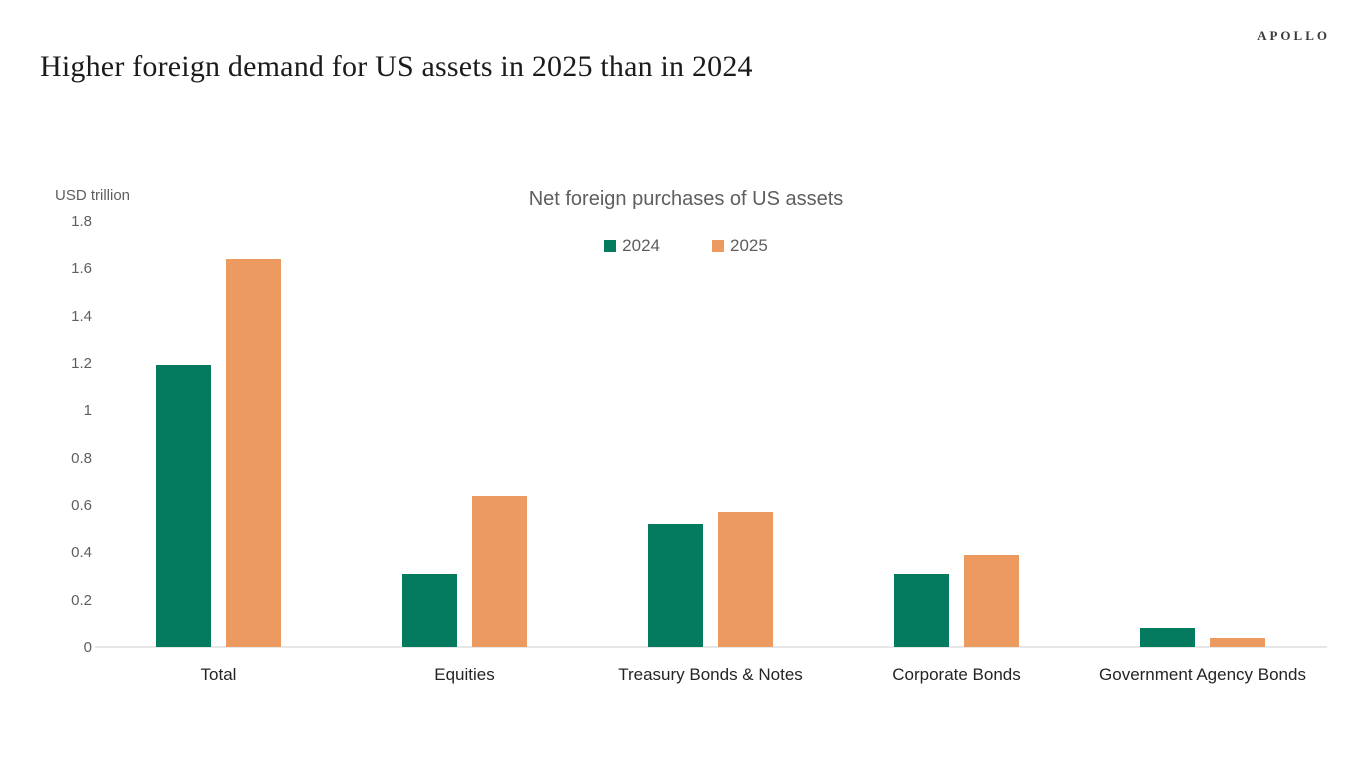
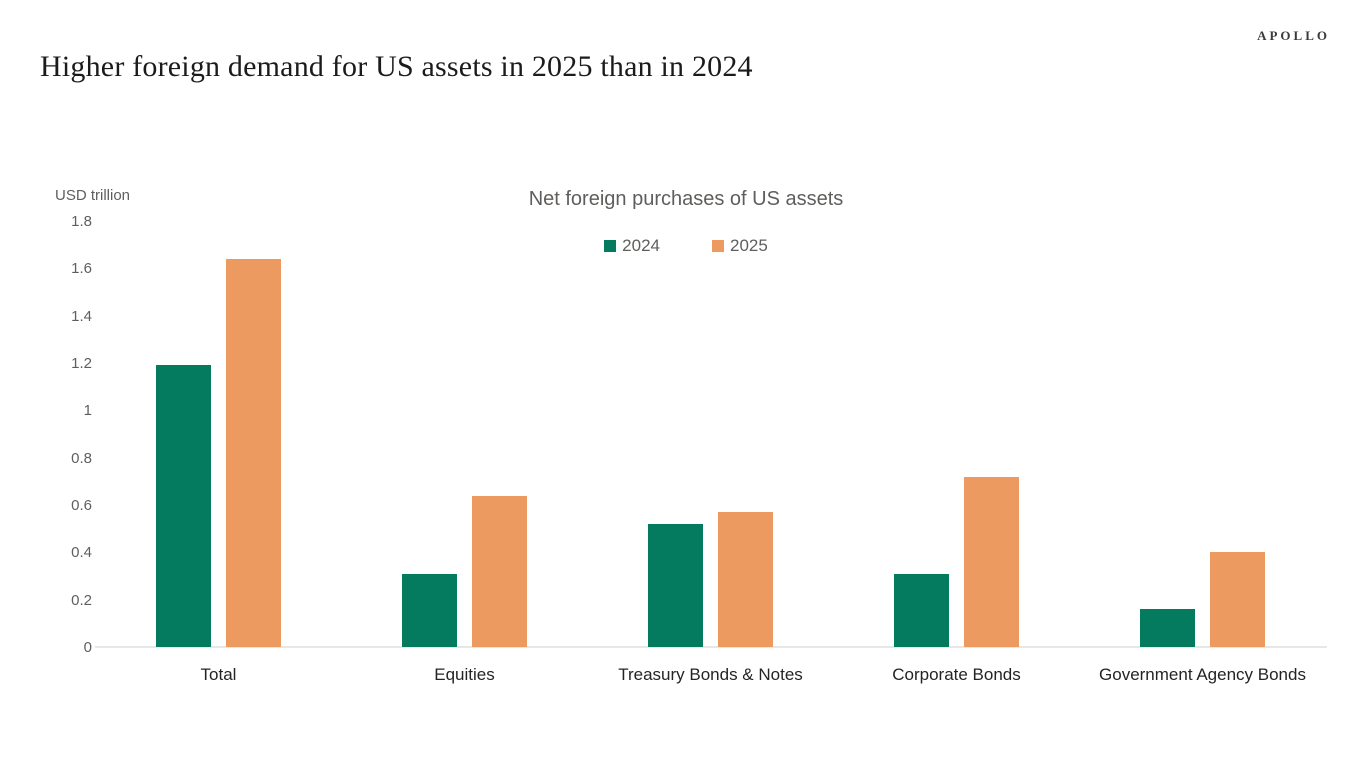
2025/Corporate Bonds: 0.39 -> 0.72
2024/Government Agency Bonds: 0.08 -> 0.16
2025/Government Agency Bonds: 0.04 -> 0.40
